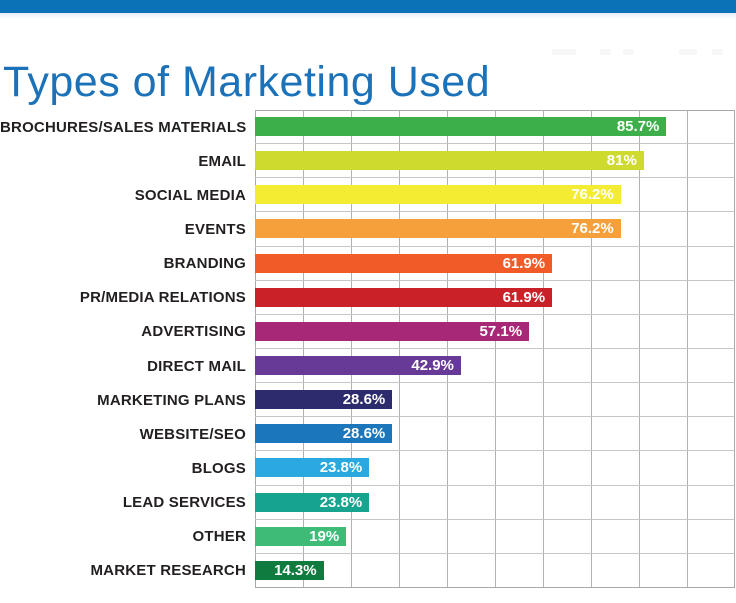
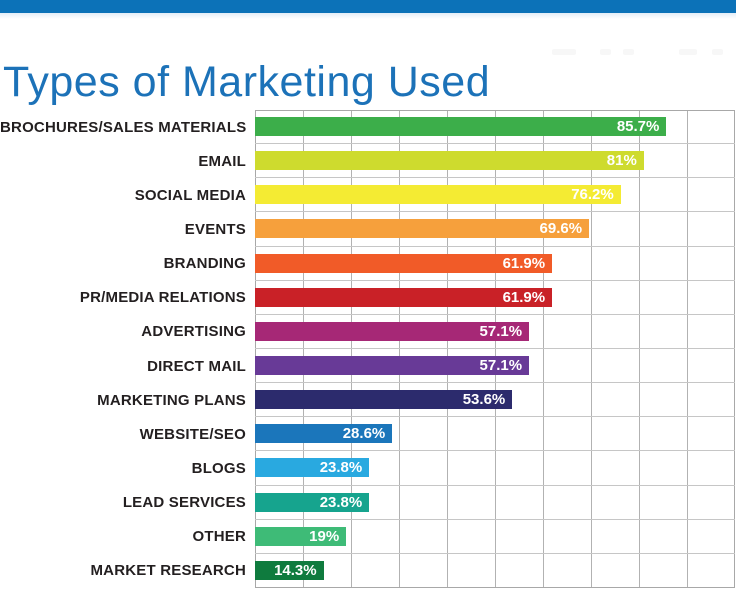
EVENTS: 76.2% -> 69.6%
DIRECT MAIL: 42.9% -> 57.1%
MARKETING PLANS: 28.6% -> 53.6%
